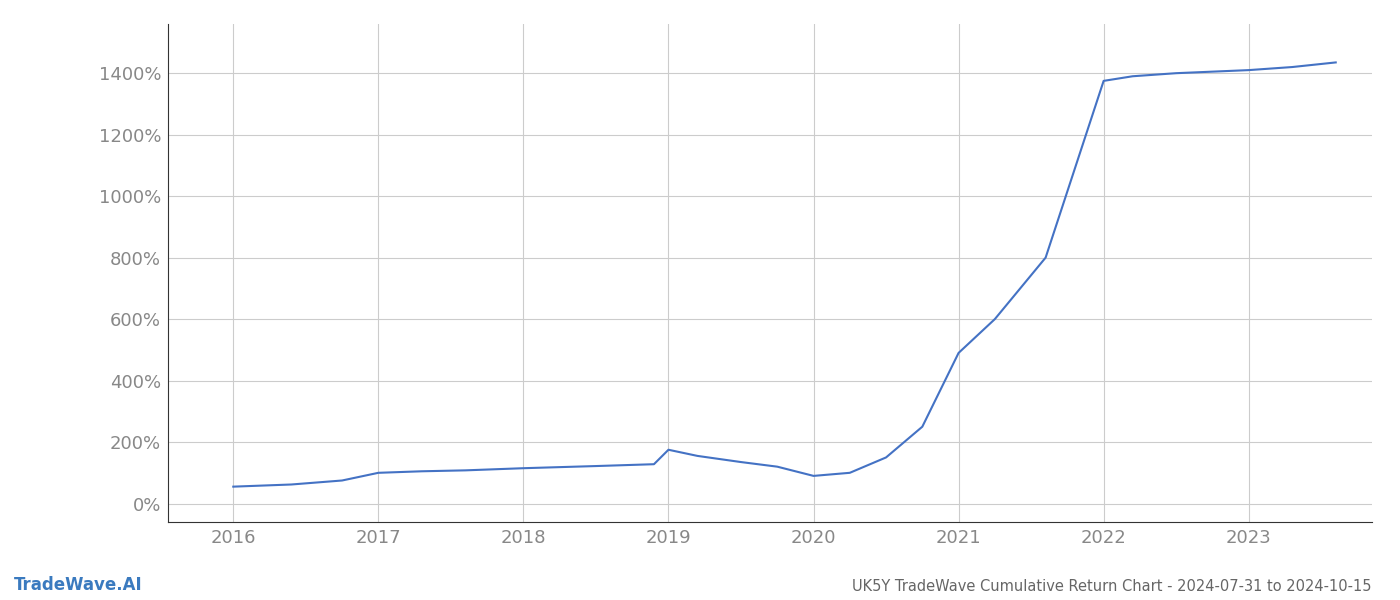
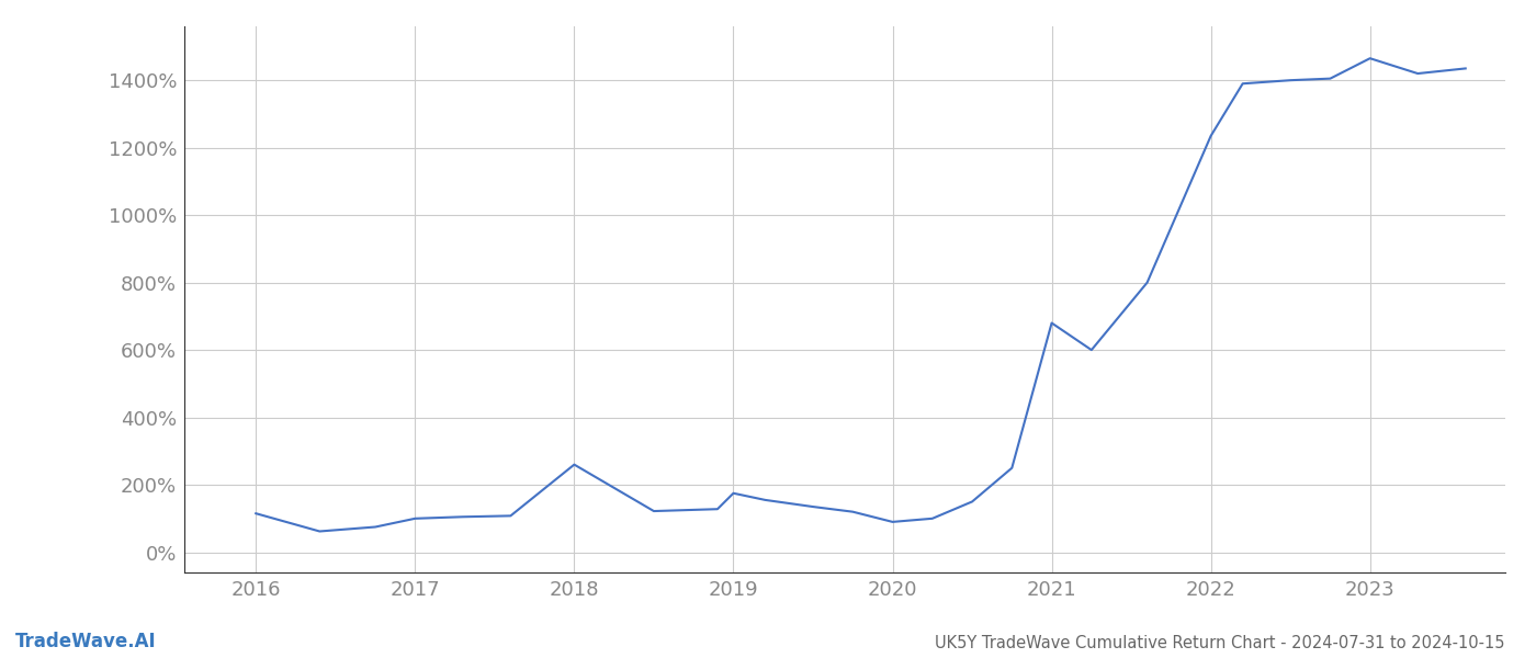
2016: 55% -> 115%
2018: 115% -> 260%
2021: 490% -> 680%
2022: 1375% -> 1235%
2023: 1410% -> 1465%
